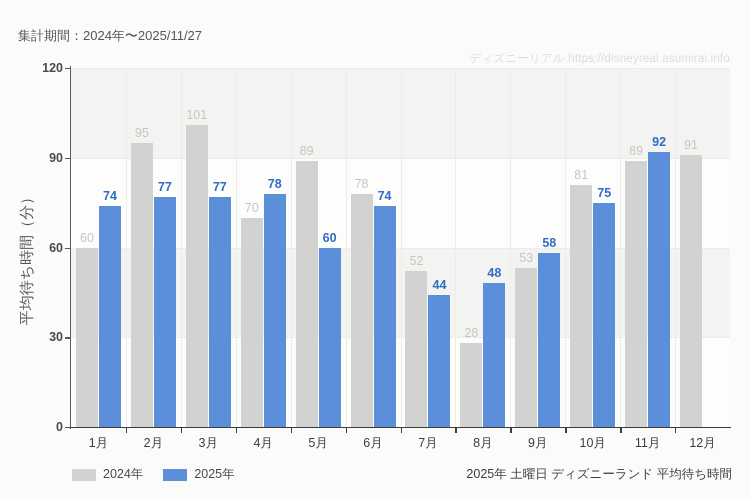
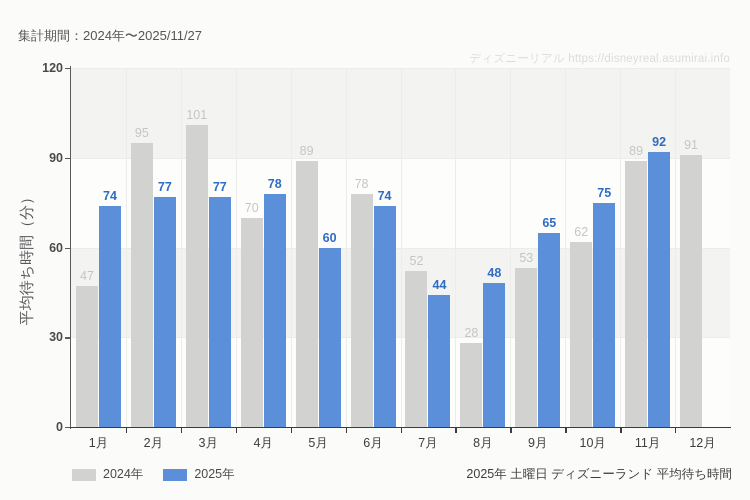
2024年/1月: 60 -> 47
2025年/9月: 58 -> 65
2024年/10月: 81 -> 62
